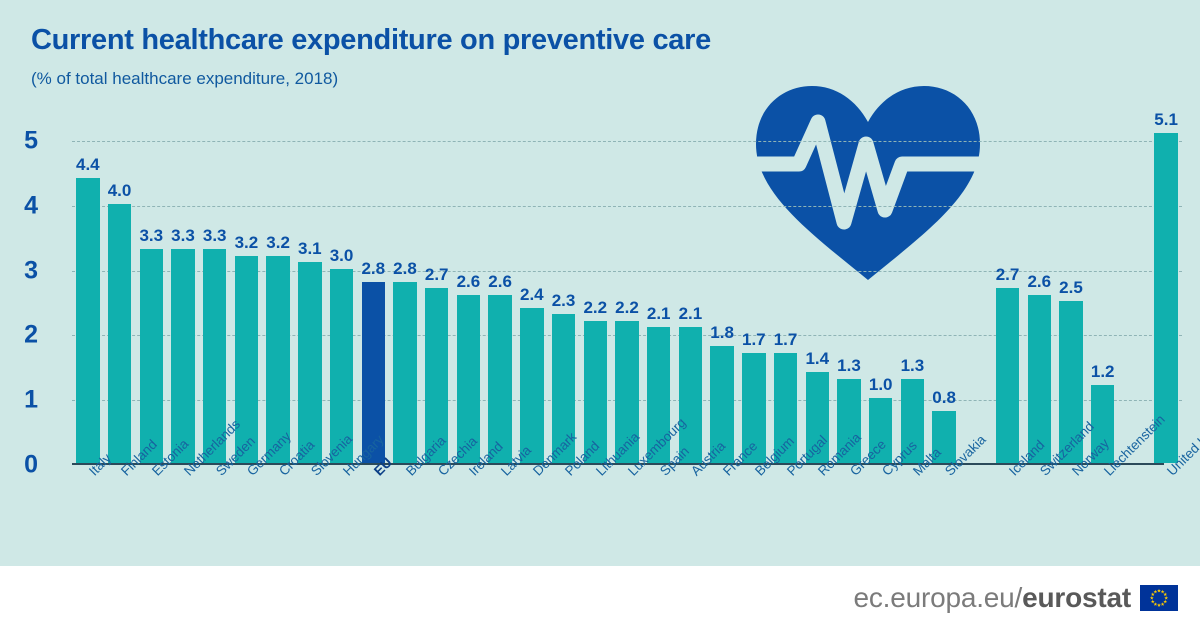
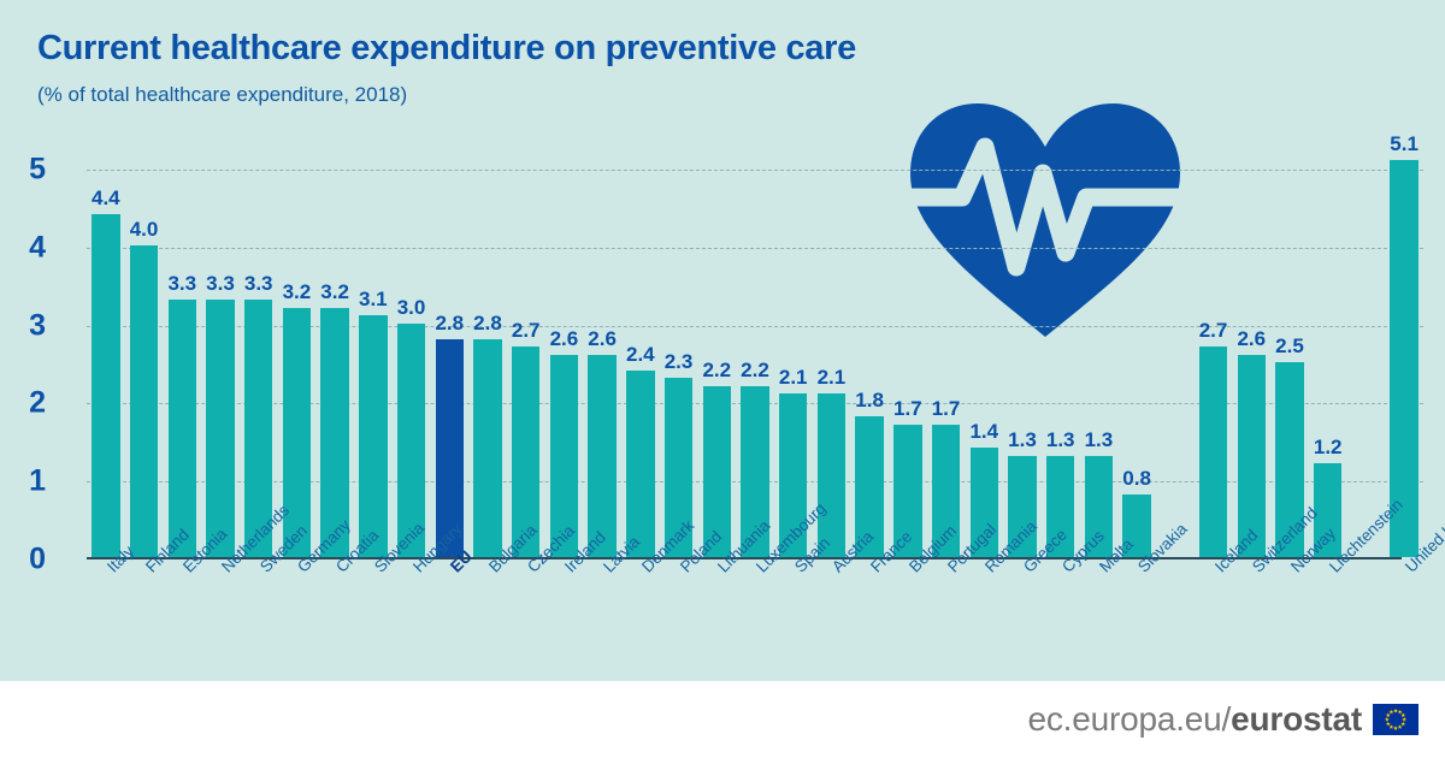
Cyprus: 1.0 -> 1.3
